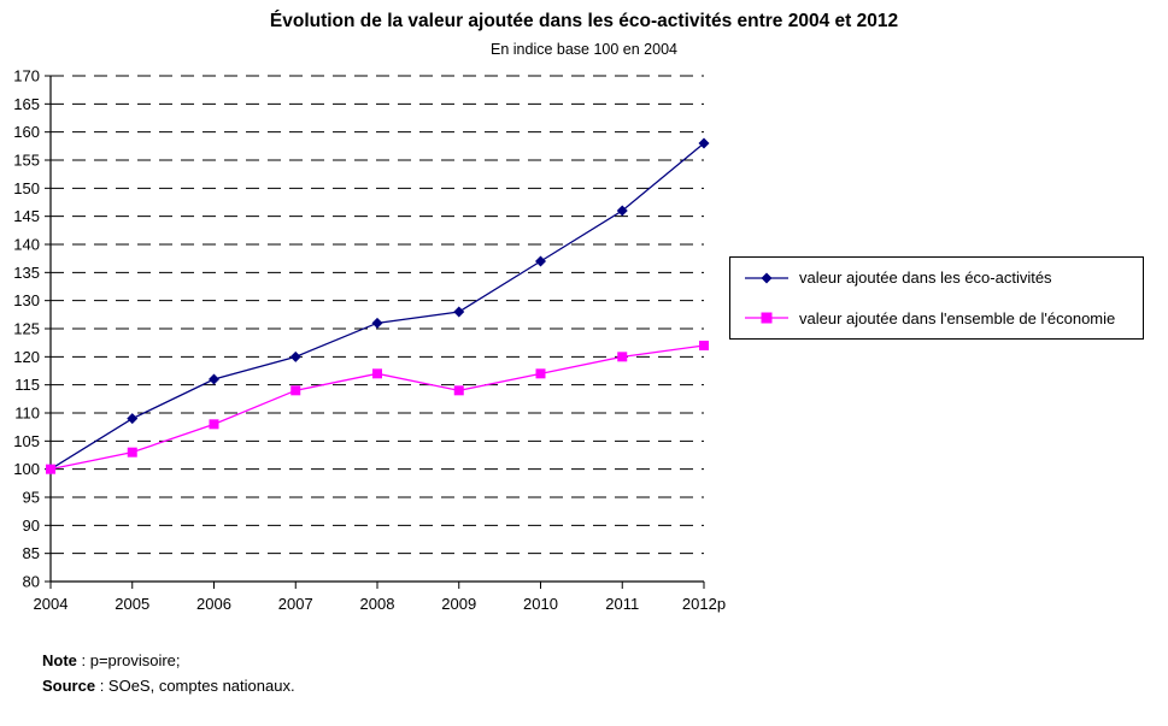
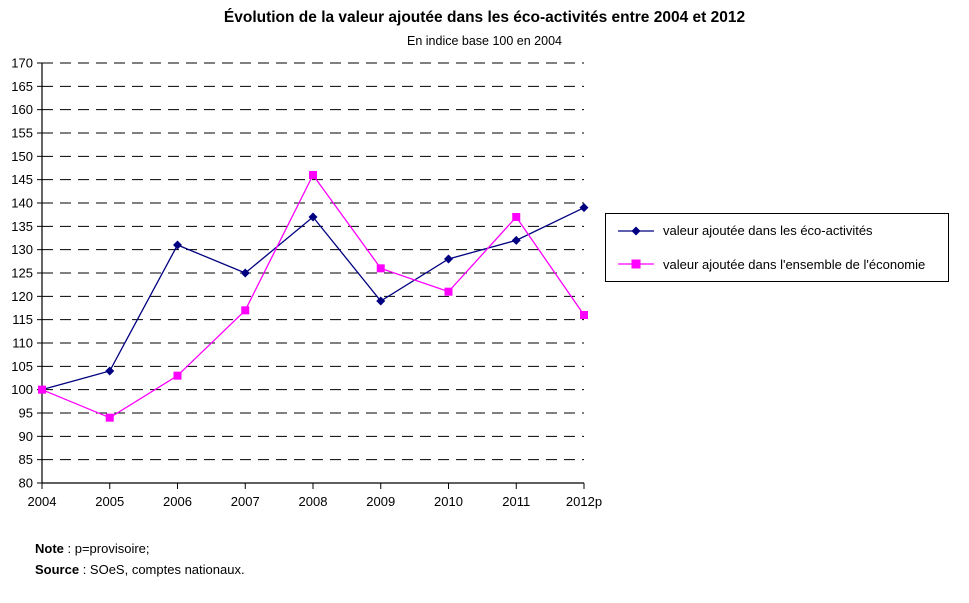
valeur ajoutée dans les éco-activités/2005: 109 -> 104
valeur ajoutée dans l'ensemble de l'économie/2005: 103 -> 94
valeur ajoutée dans les éco-activités/2006: 116 -> 131
valeur ajoutée dans l'ensemble de l'économie/2006: 108 -> 103
valeur ajoutée dans les éco-activités/2007: 120 -> 125
valeur ajoutée dans l'ensemble de l'économie/2007: 114 -> 117
valeur ajoutée dans les éco-activités/2008: 126 -> 137
valeur ajoutée dans l'ensemble de l'économie/2008: 117 -> 146
valeur ajoutée dans les éco-activités/2009: 128 -> 119
valeur ajoutée dans l'ensemble de l'économie/2009: 114 -> 126
valeur ajoutée dans les éco-activités/2010: 137 -> 128
valeur ajoutée dans l'ensemble de l'économie/2010: 117 -> 121
valeur ajoutée dans les éco-activités/2011: 146 -> 132
valeur ajoutée dans l'ensemble de l'économie/2011: 120 -> 137
valeur ajoutée dans les éco-activités/2012p: 158 -> 139
valeur ajoutée dans l'ensemble de l'économie/2012p: 122 -> 116
